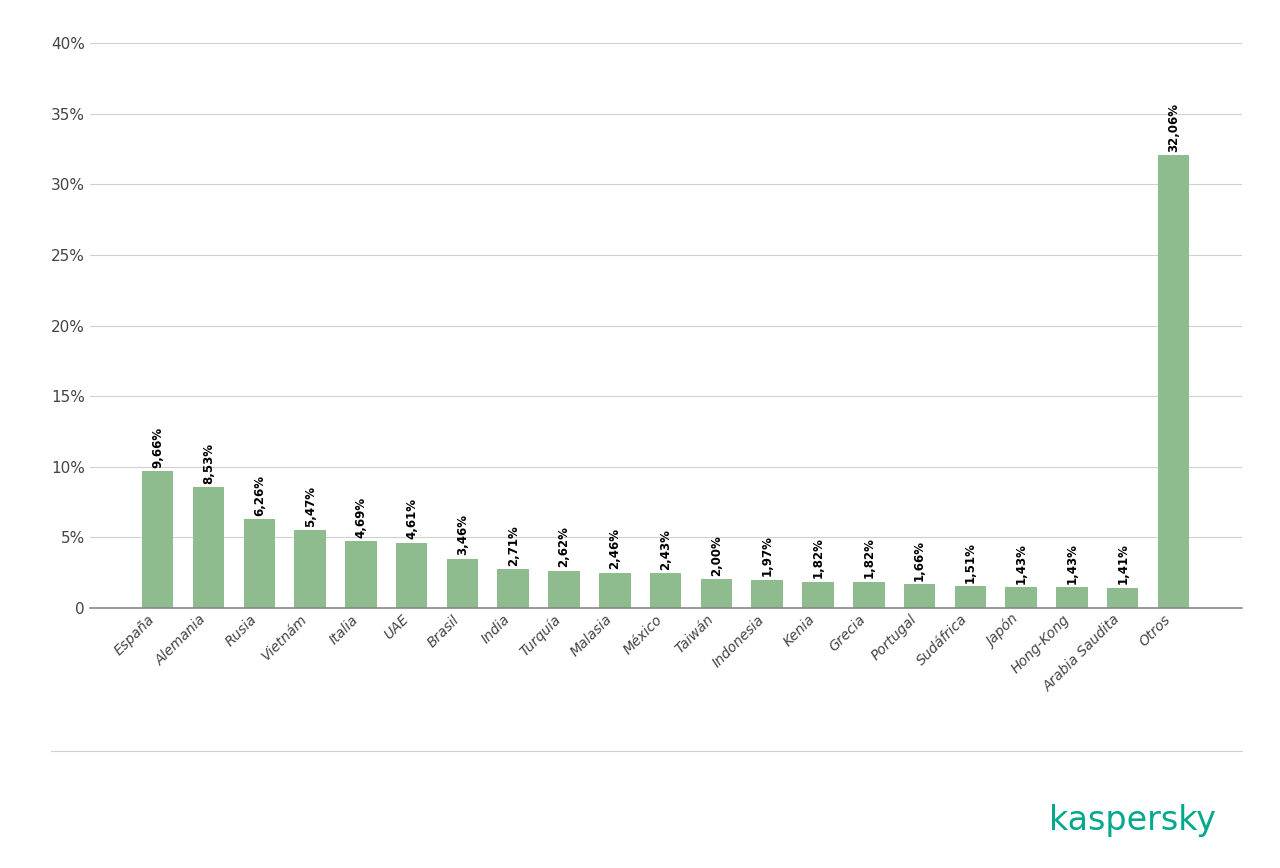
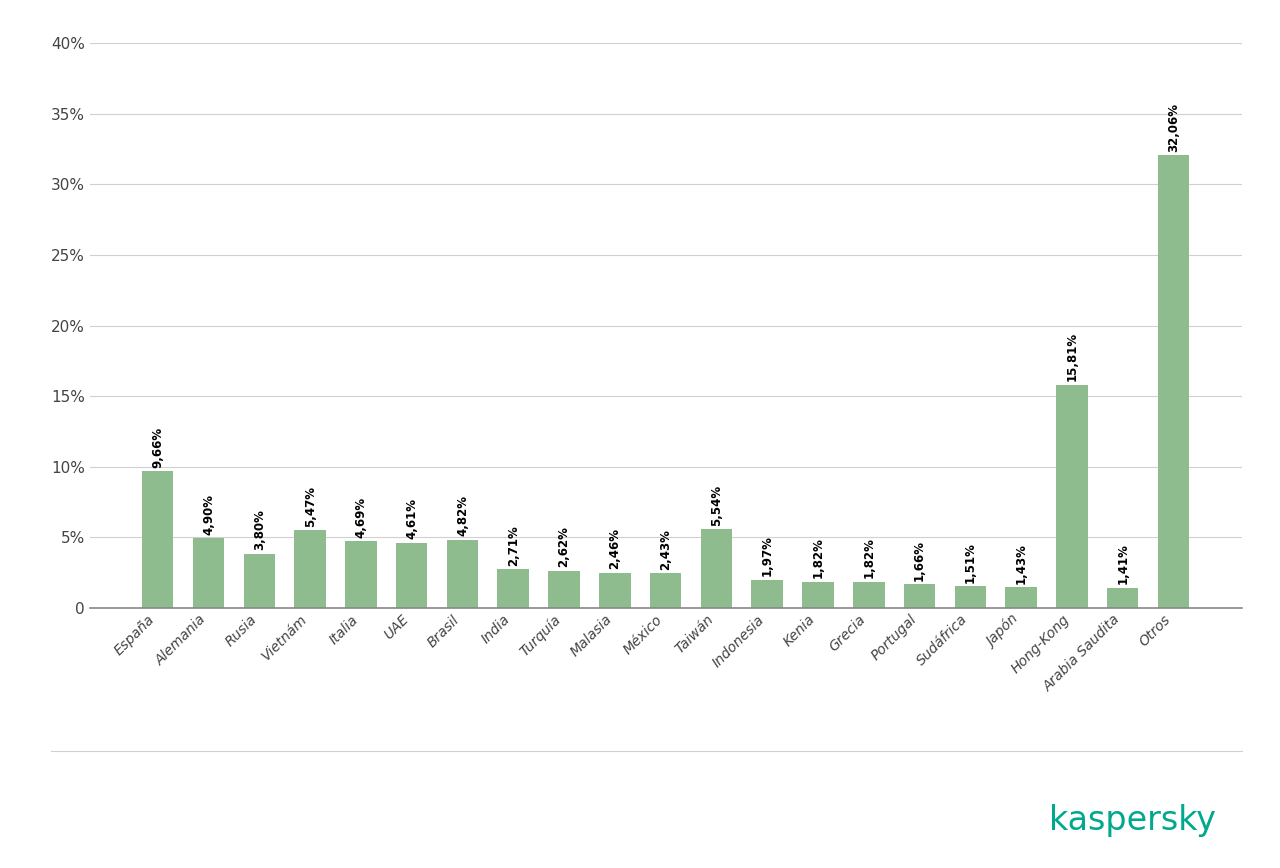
Alemania: 8,53% -> 4,90%
Rusia: 6,26% -> 3,80%
Brasil: 3,46% -> 4,82%
Taiwán: 2,00% -> 5,54%
Hong-Kong: 1,43% -> 15,81%
